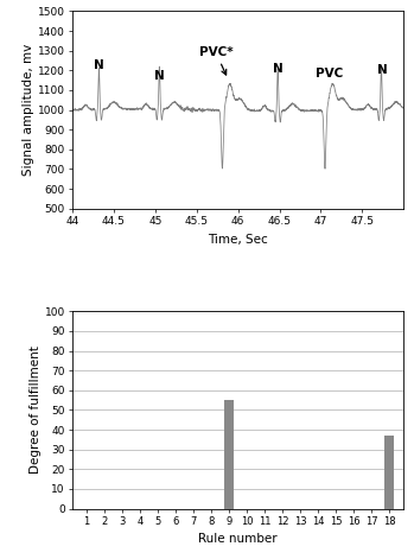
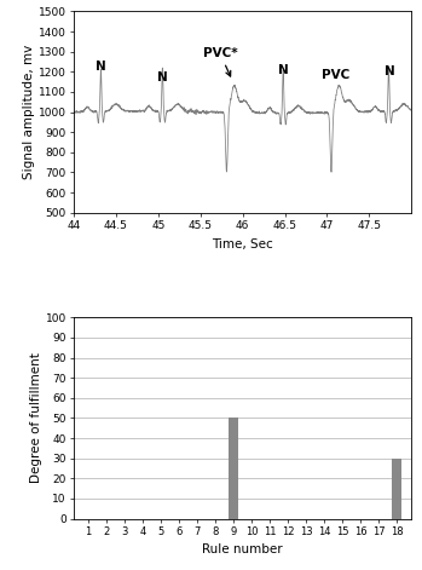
9: 55 -> 50
18: 37 -> 30
